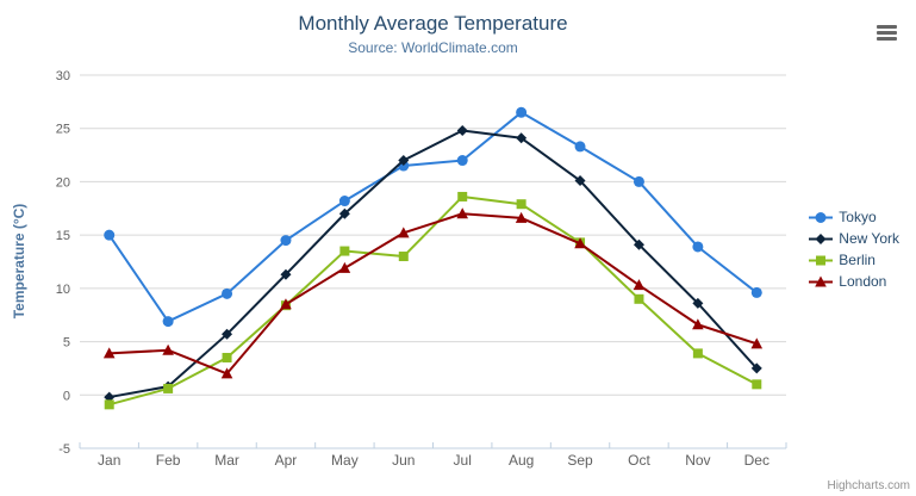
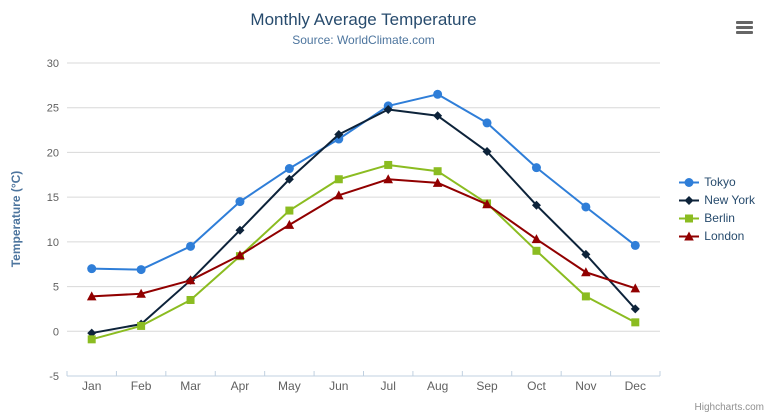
Tokyo/Jan: 15 -> 7
London/Mar: 2 -> 6
Berlin/Jun: 13 -> 17
Tokyo/Jul: 22 -> 25
Tokyo/Oct: 20 -> 18
